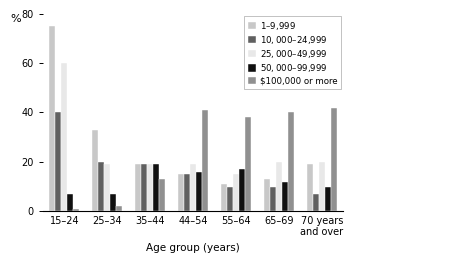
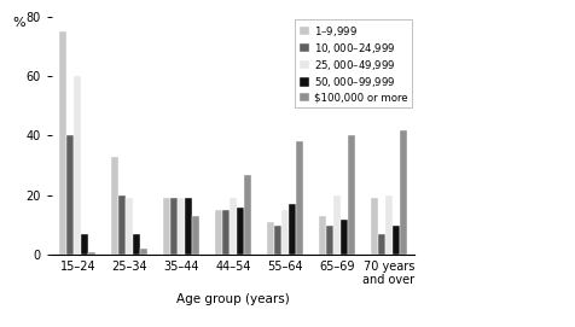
$100,000 or more/44–54: 41 -> 27
